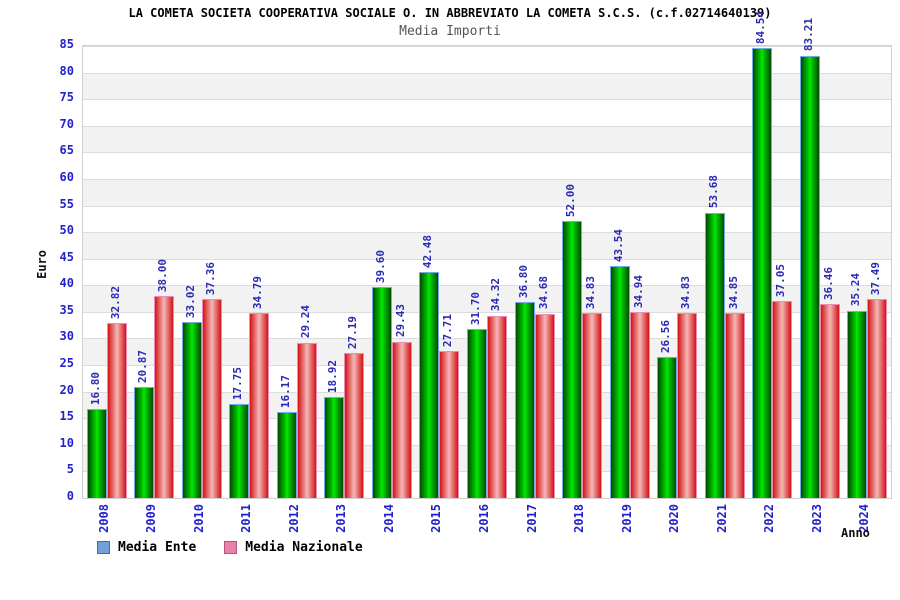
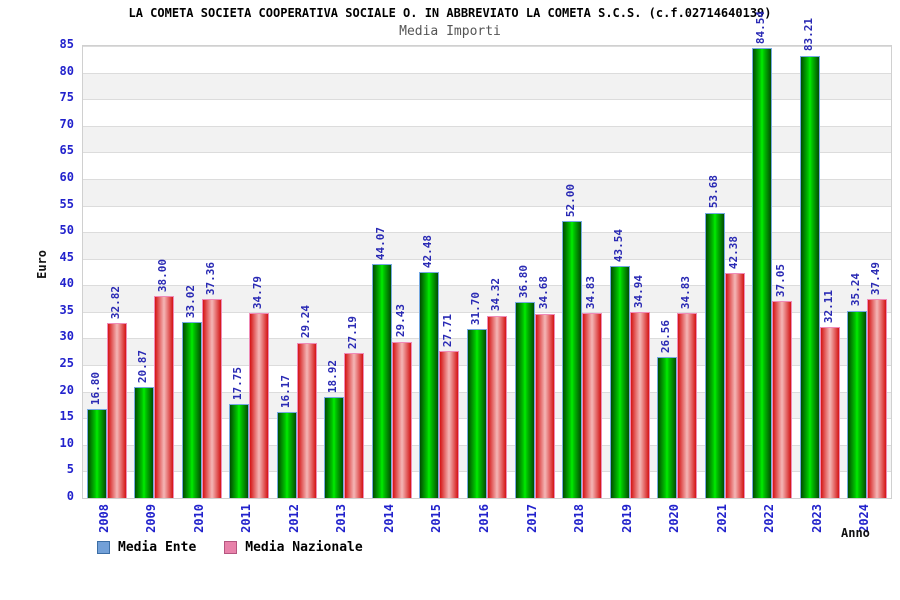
Media Ente/2014: 39.60 -> 44.07
Media Nazionale/2021: 34.85 -> 42.38
Media Nazionale/2023: 36.46 -> 32.11
